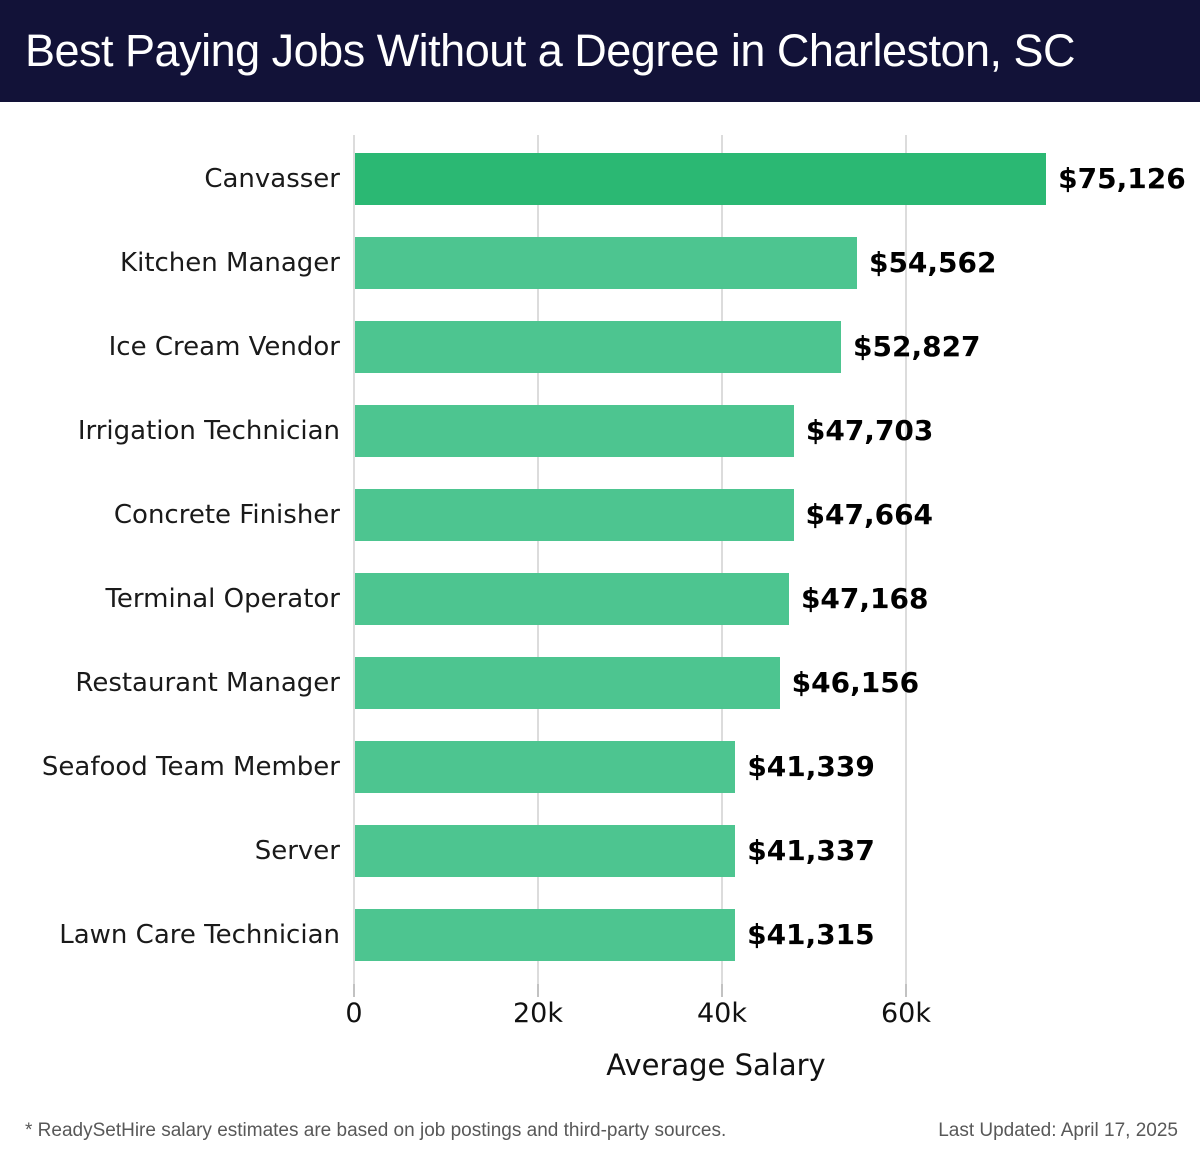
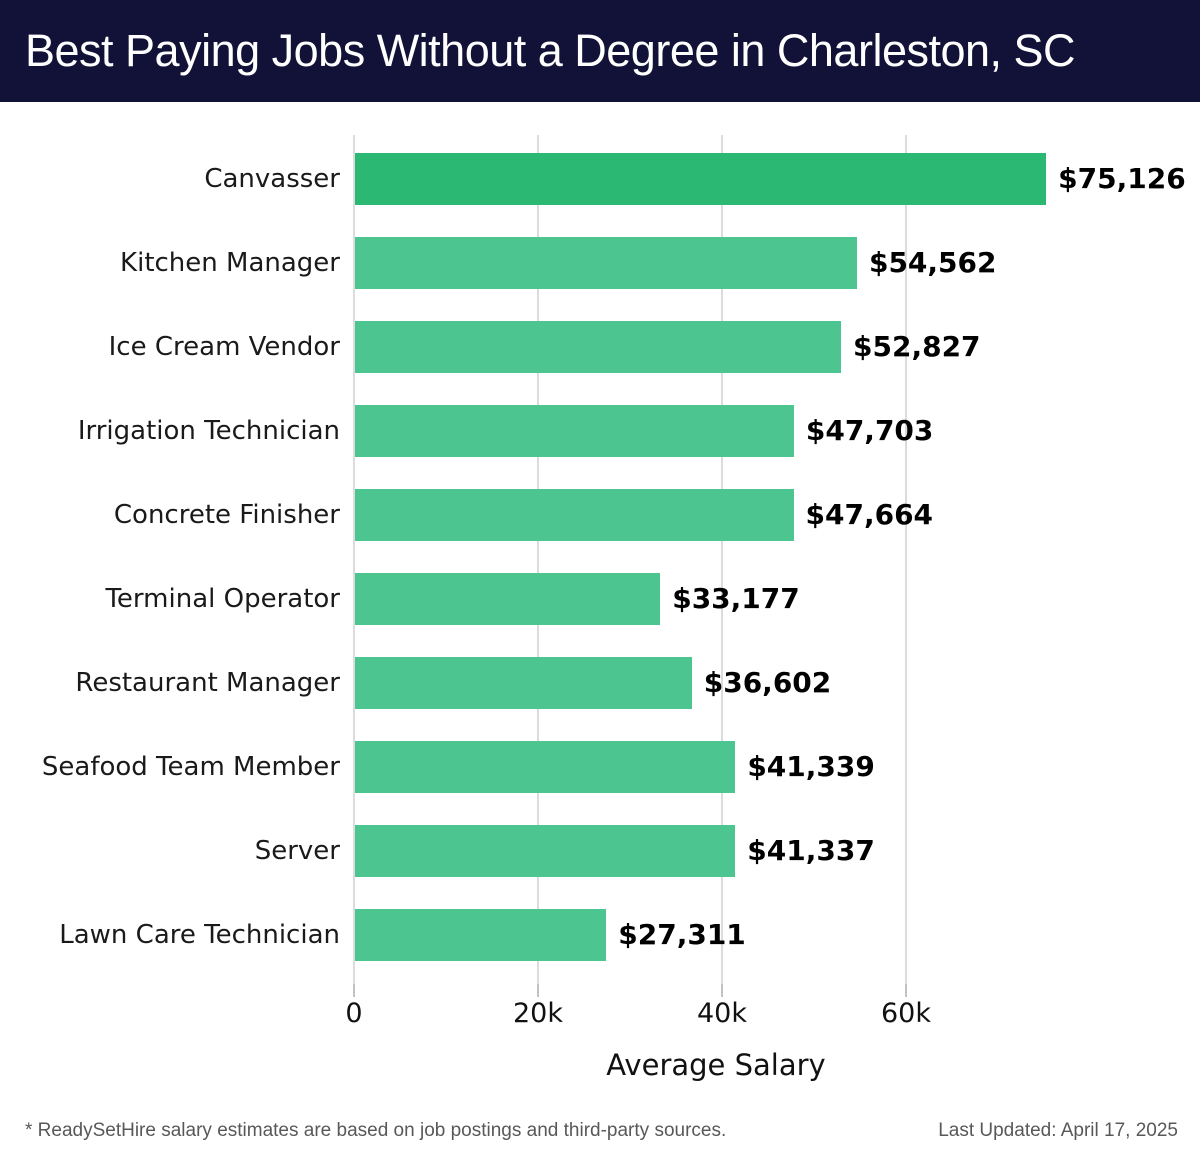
Terminal Operator: $47,168 -> $33,177
Restaurant Manager: $46,156 -> $36,602
Lawn Care Technician: $41,315 -> $27,311
